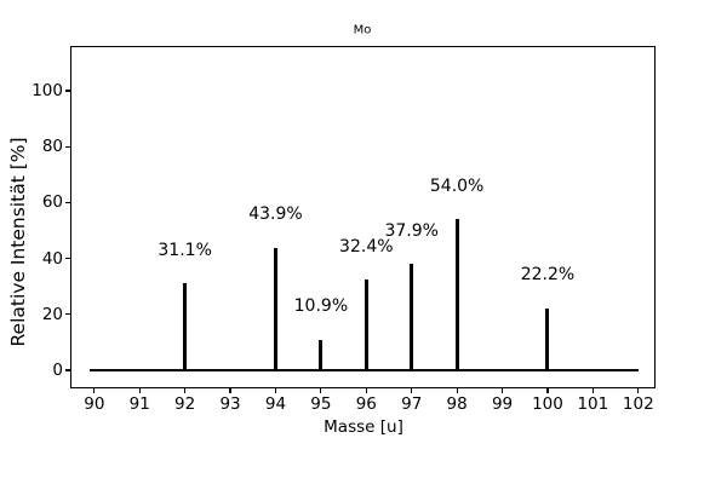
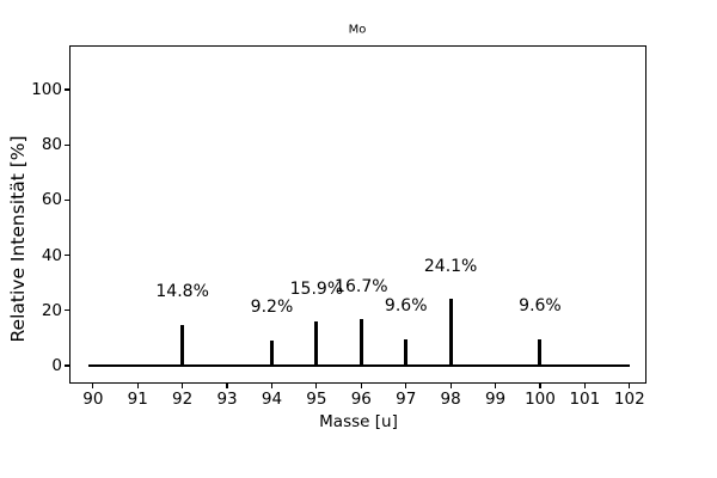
92: 31.1% -> 14.8%
94: 43.9% -> 9.2%
95: 10.9% -> 15.9%
96: 32.4% -> 16.7%
97: 37.9% -> 9.6%
98: 54.0% -> 24.1%
100: 22.2% -> 9.6%
